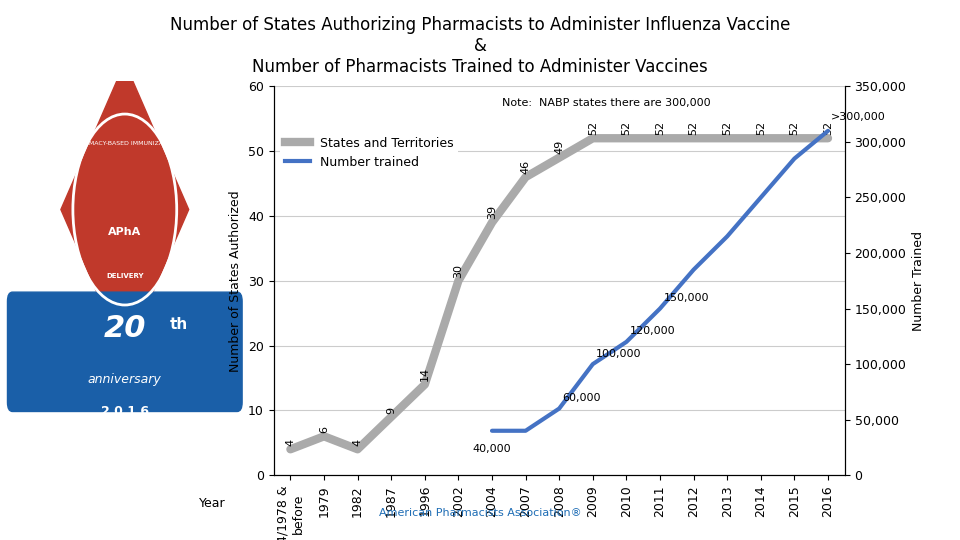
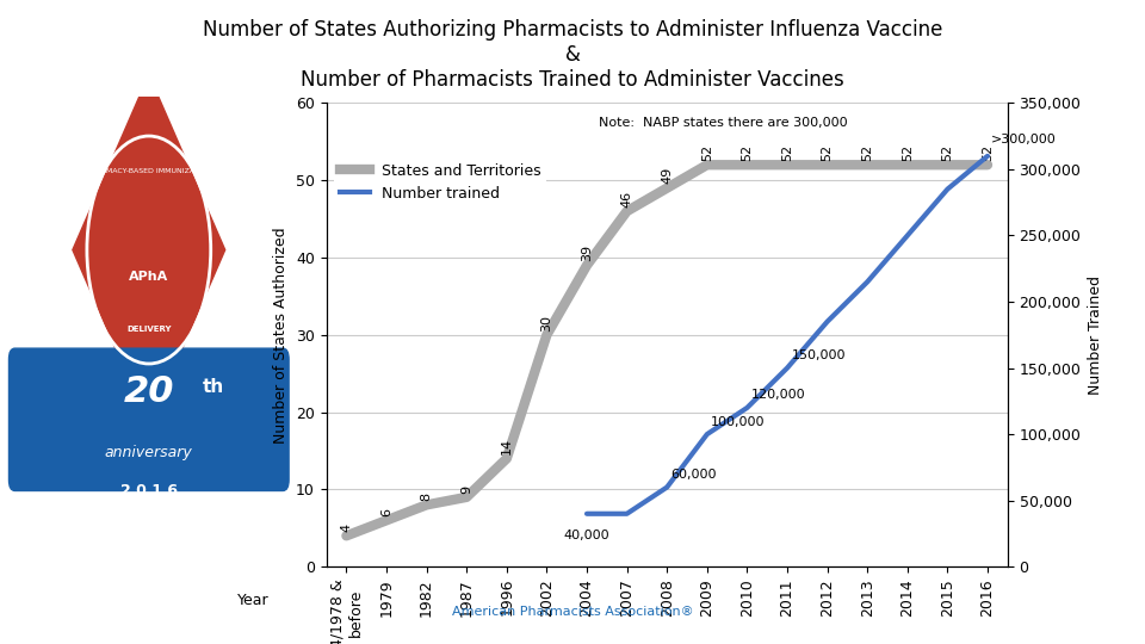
States and Territories/1982: 4 -> 8
